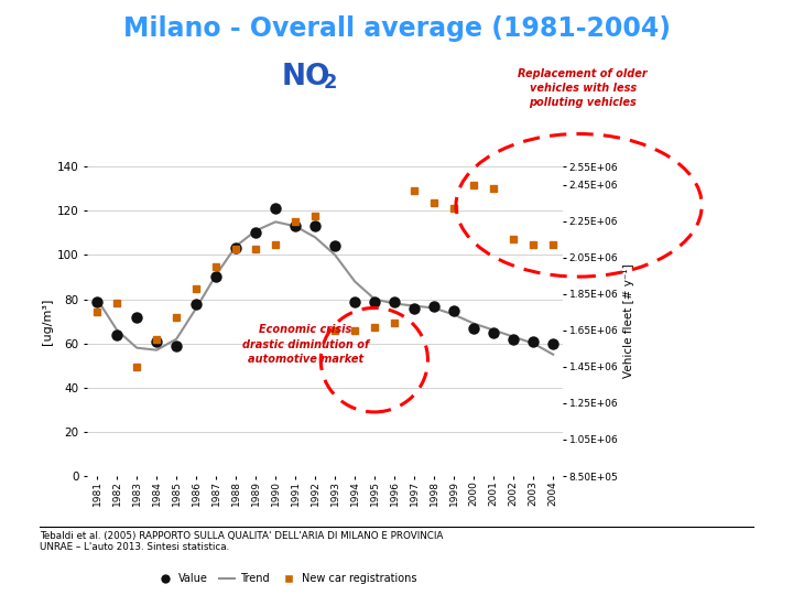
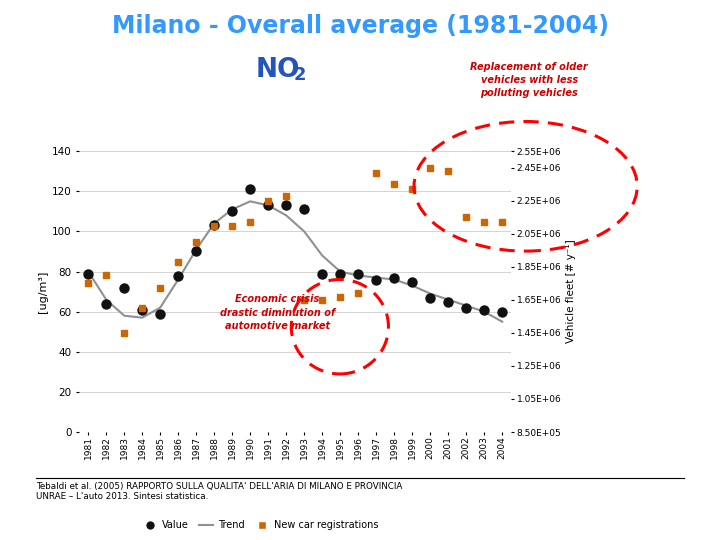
Value/1993: 104 -> 111
